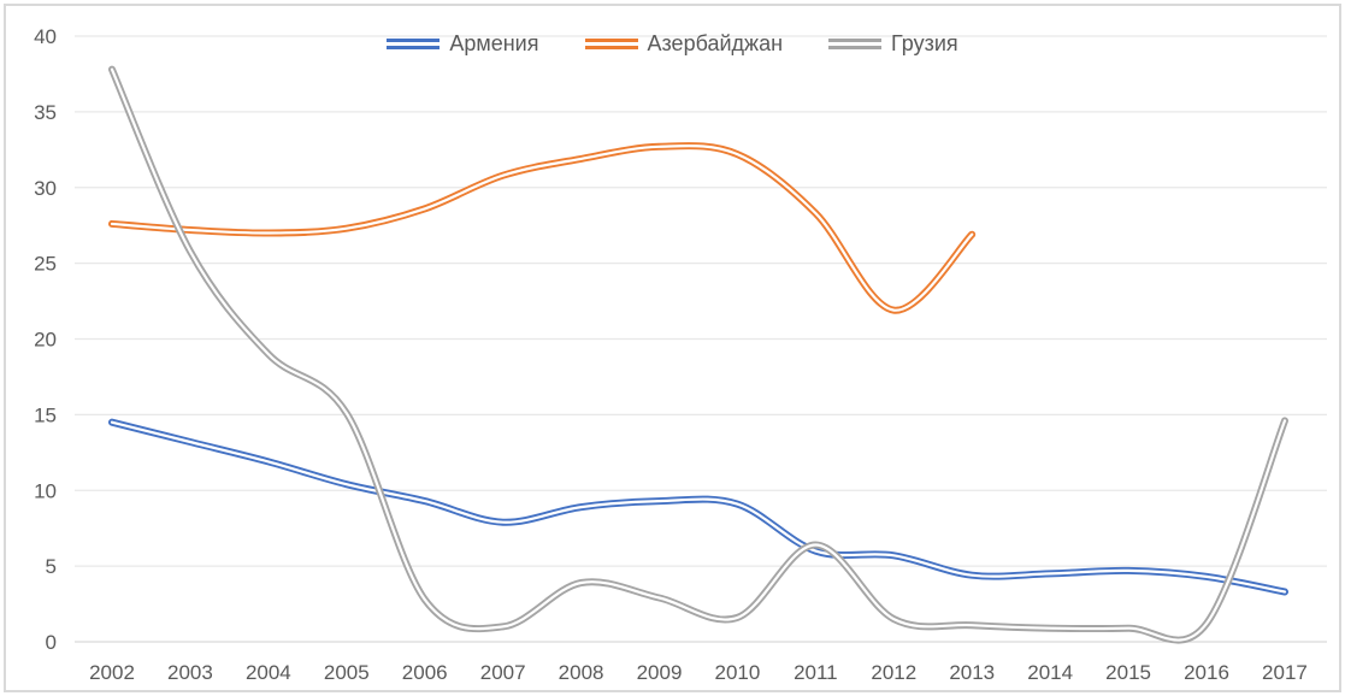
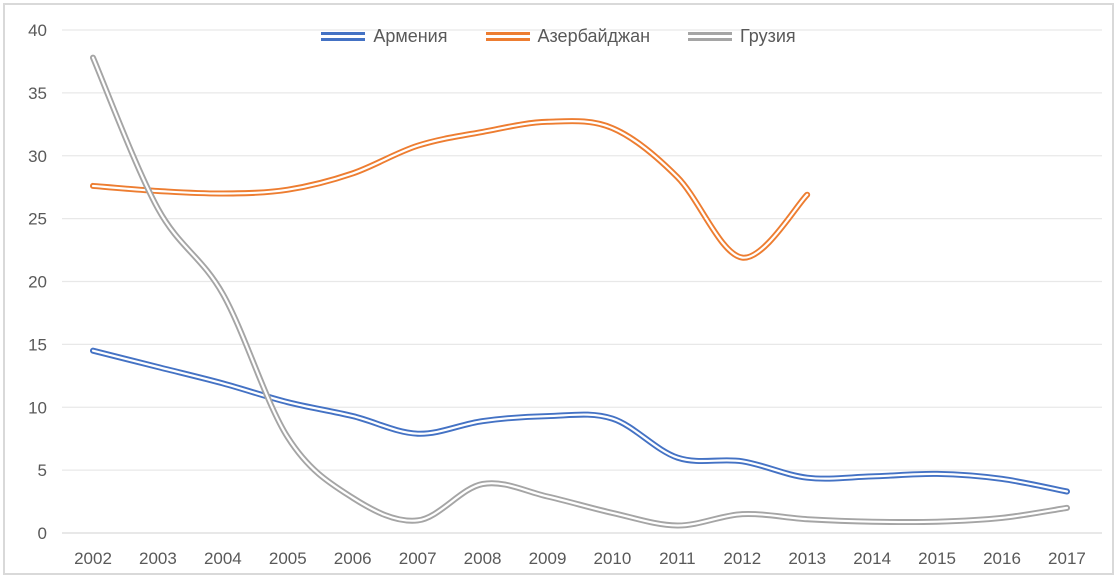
Грузия/2005: 15.1 -> 7.6
Грузия/2011: 6.4 -> 0.6
Грузия/2017: 14.6 -> 2.0
